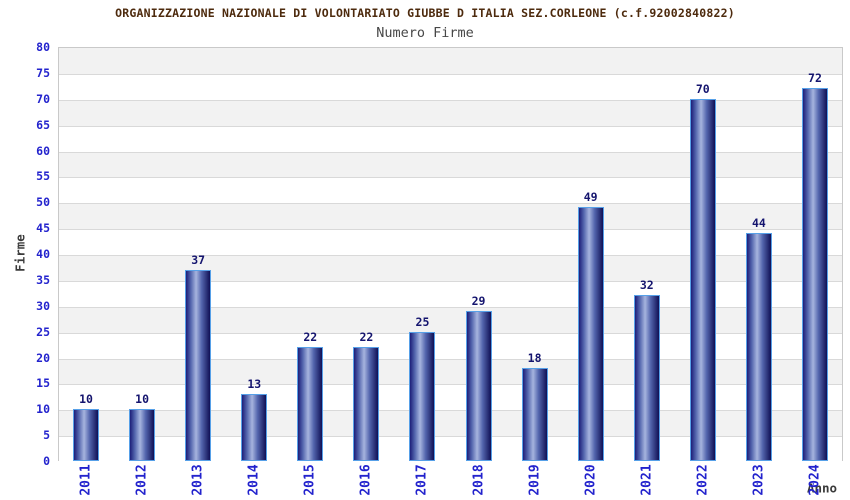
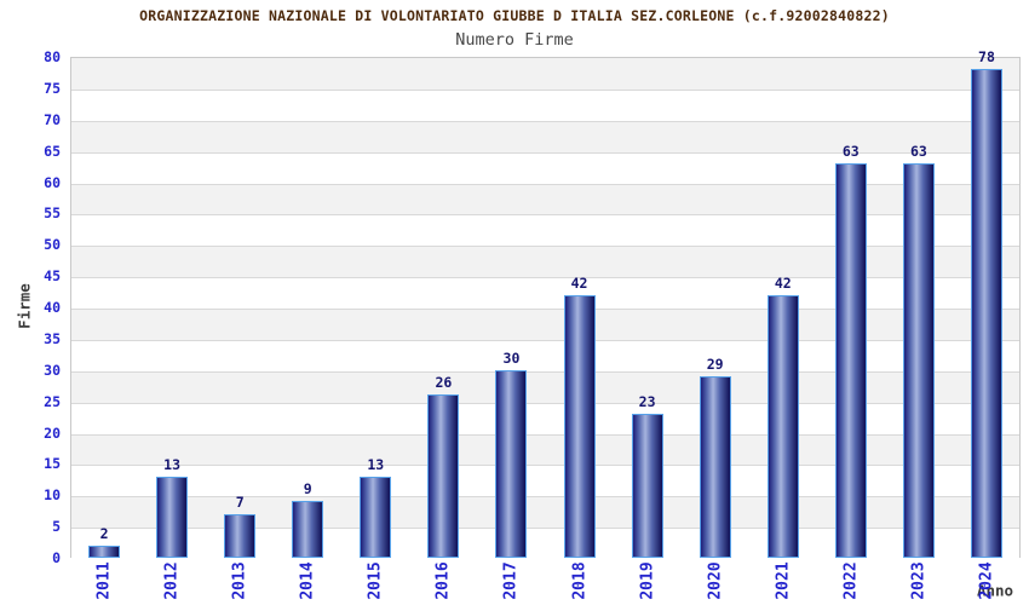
2011: 10 -> 2
2012: 10 -> 13
2013: 37 -> 7
2014: 13 -> 9
2015: 22 -> 13
2016: 22 -> 26
2017: 25 -> 30
2018: 29 -> 42
2019: 18 -> 23
2020: 49 -> 29
2021: 32 -> 42
2022: 70 -> 63
2023: 44 -> 63
2024: 72 -> 78
